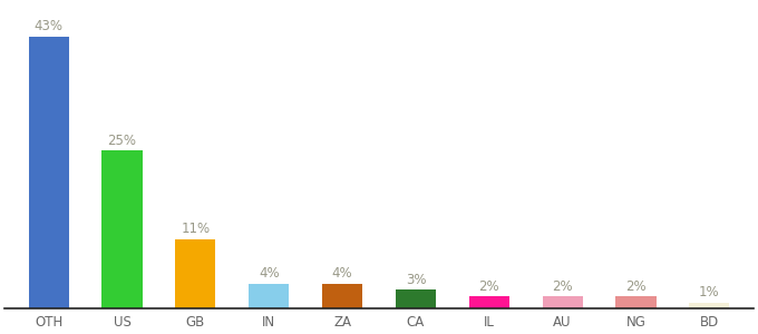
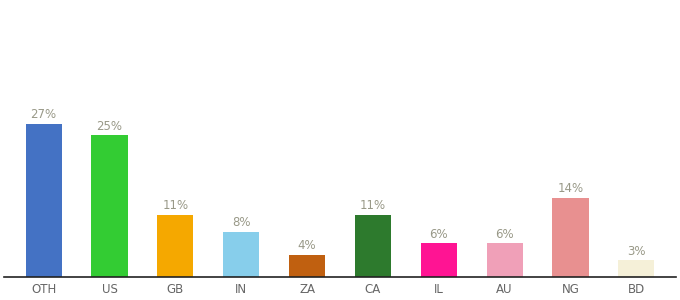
OTH: 43% -> 27%
IN: 4% -> 8%
CA: 3% -> 11%
IL: 2% -> 6%
AU: 2% -> 6%
NG: 2% -> 14%
BD: 1% -> 3%
